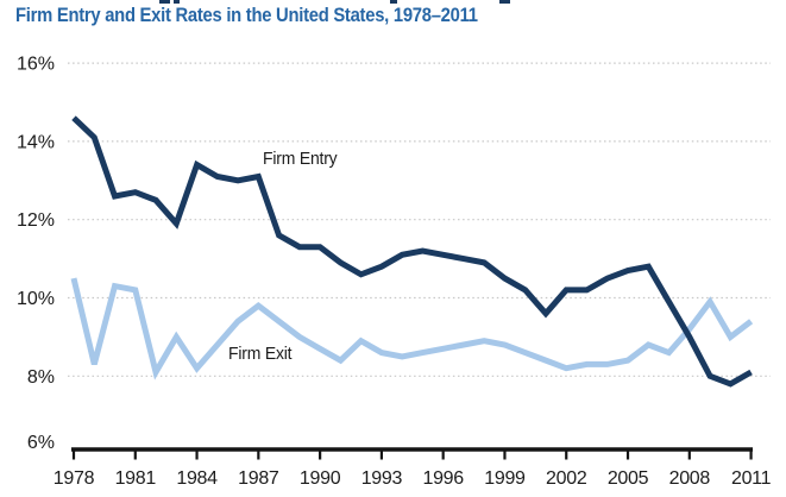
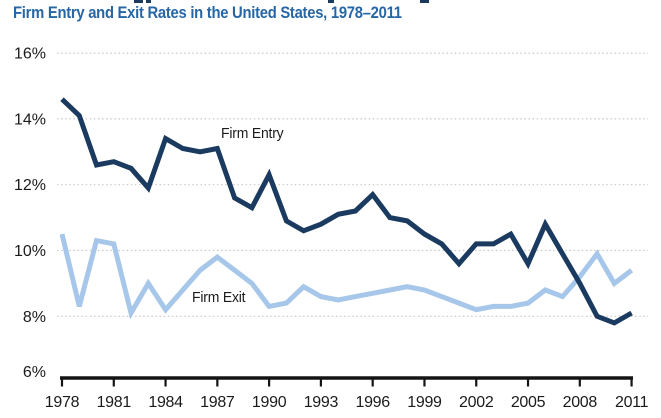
Firm Entry/1990: 11.3% -> 12.3%
Firm Exit/1990: 8.7% -> 8.3%
Firm Entry/1996: 11.1% -> 11.7%
Firm Entry/2005: 10.7% -> 9.6%
